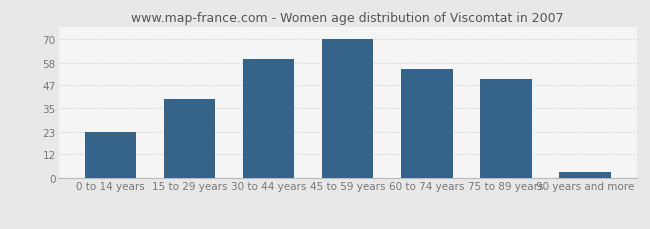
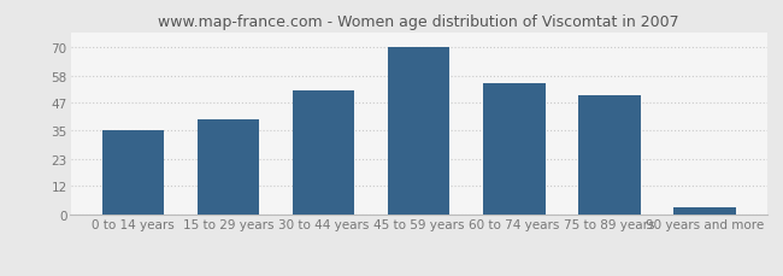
0 to 14 years: 23 -> 35
30 to 44 years: 60 -> 52
